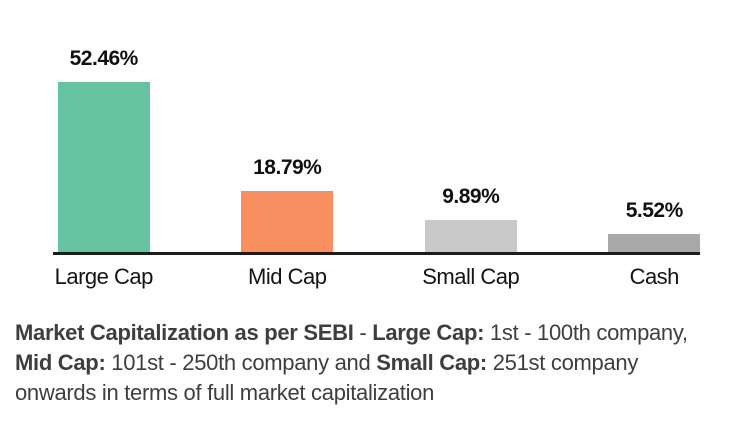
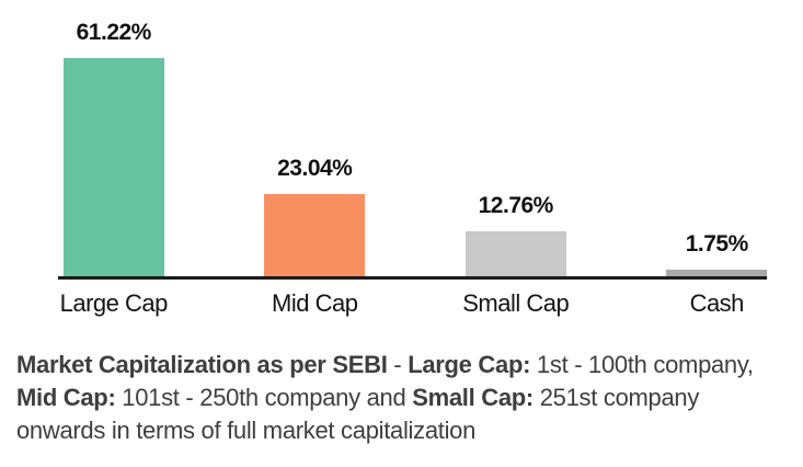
Large Cap: 52.46% -> 61.22%
Mid Cap: 18.79% -> 23.04%
Small Cap: 9.89% -> 12.76%
Cash: 5.52% -> 1.75%
